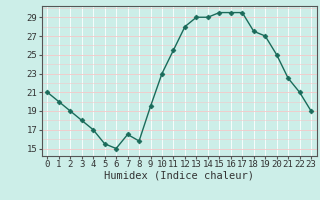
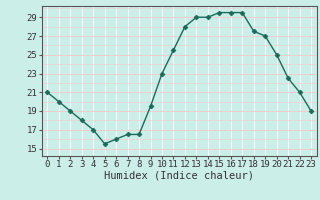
6: 15.0 -> 16.0
8: 15.8 -> 16.5
